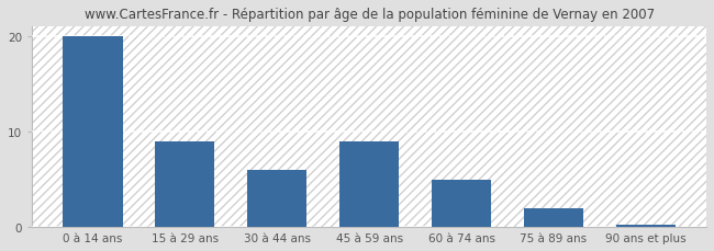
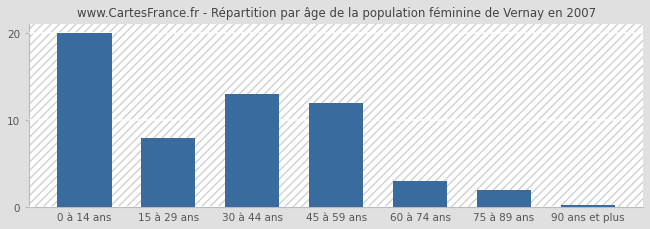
15 à 29 ans: 9.0 -> 8.0
30 à 44 ans: 6.0 -> 13.0
45 à 59 ans: 9.0 -> 12.0
60 à 74 ans: 5.0 -> 3.0
